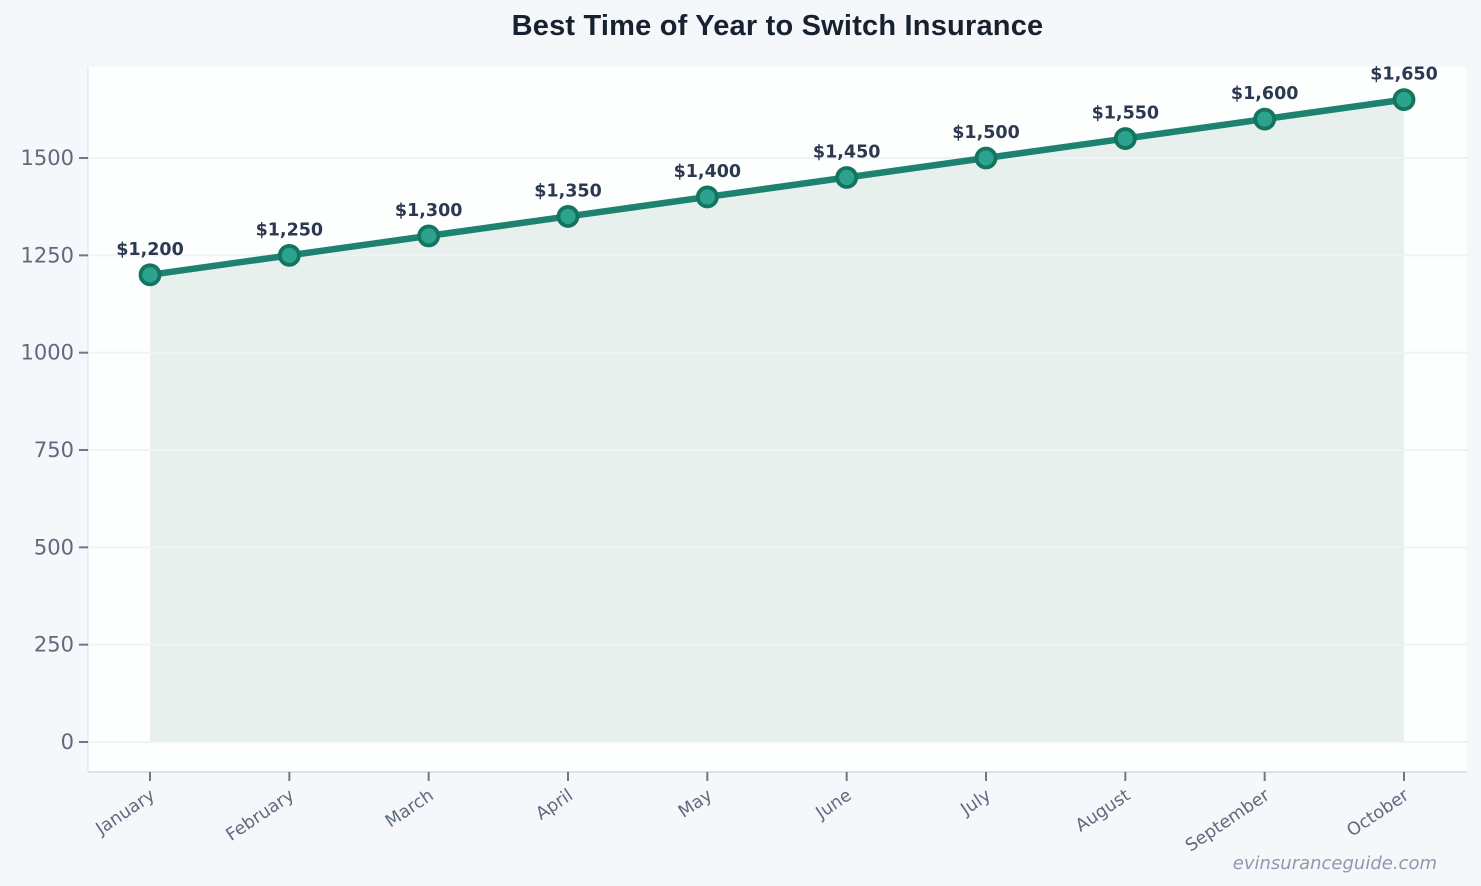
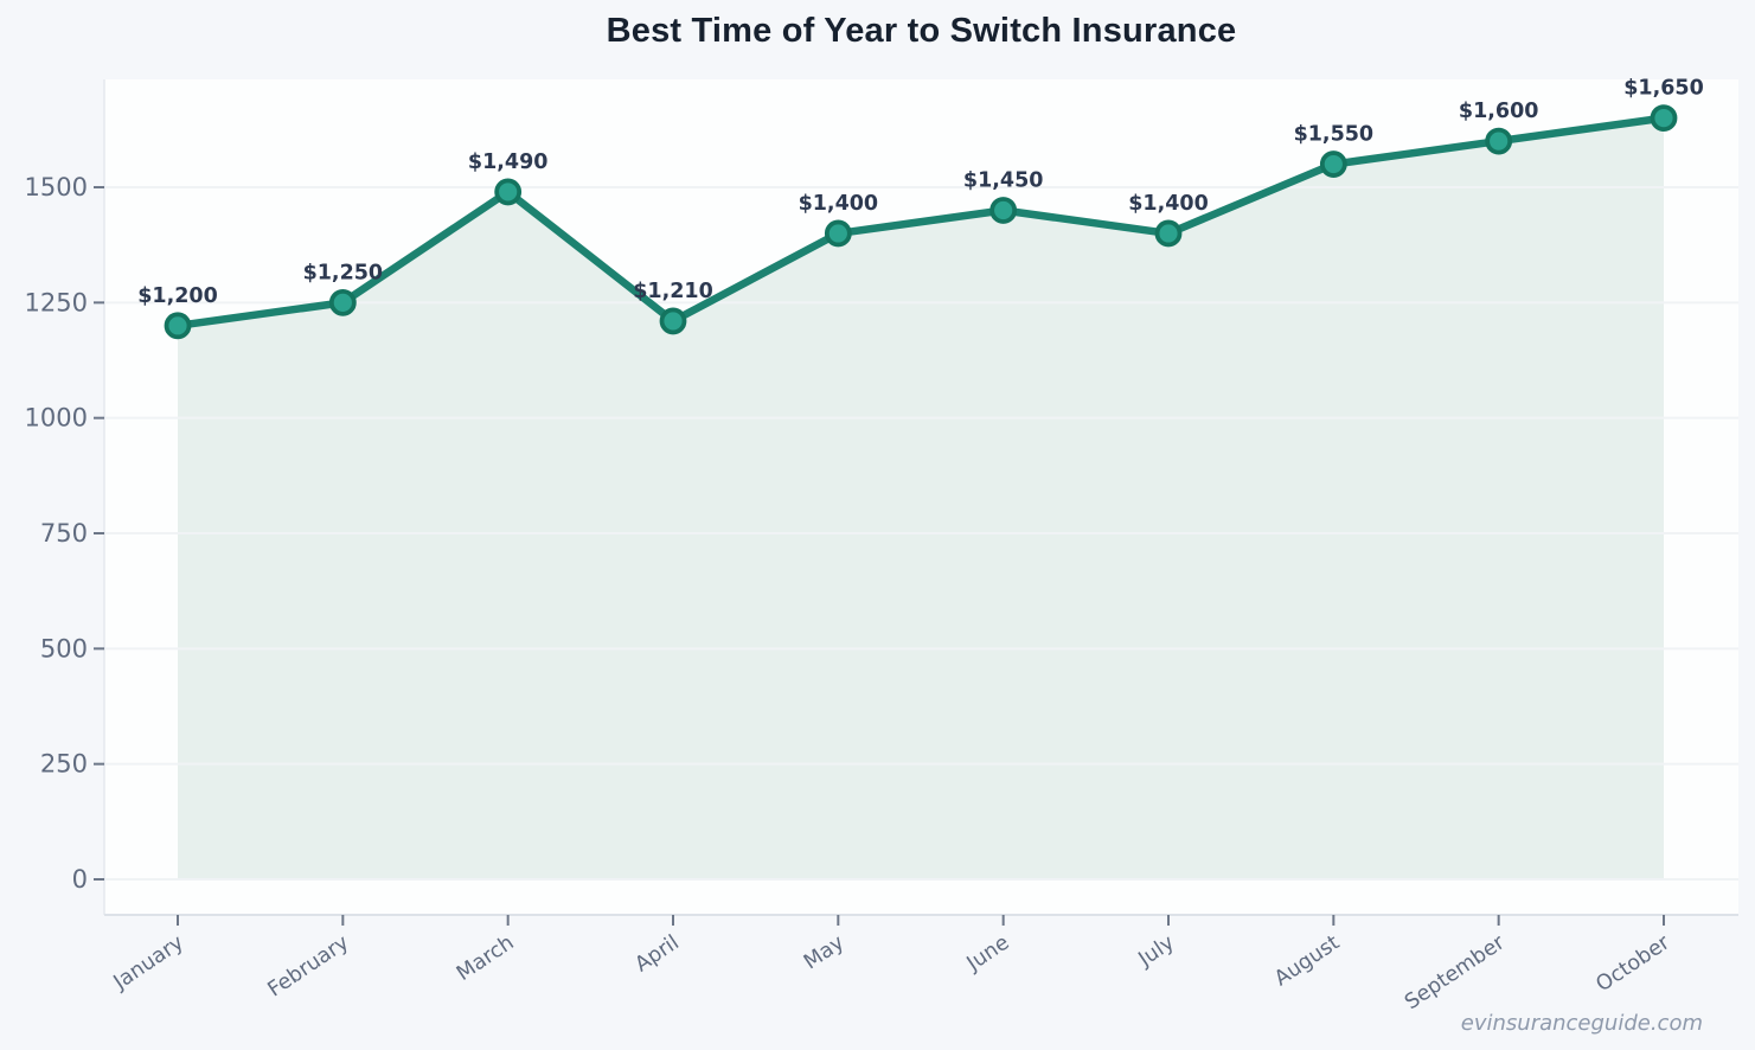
March: $1,300 -> $1,490
April: $1,350 -> $1,210
July: $1,500 -> $1,400
